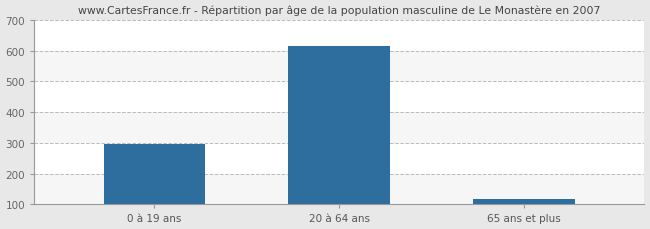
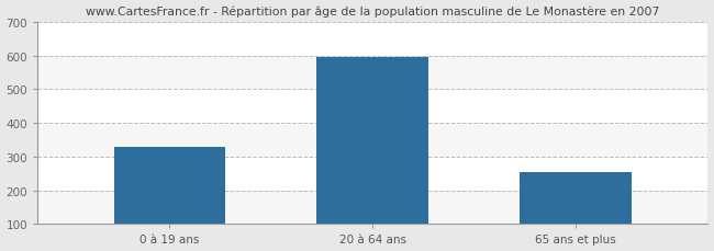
0 à 19 ans: 298 -> 330
20 à 64 ans: 617 -> 595
65 ans et plus: 117 -> 255
